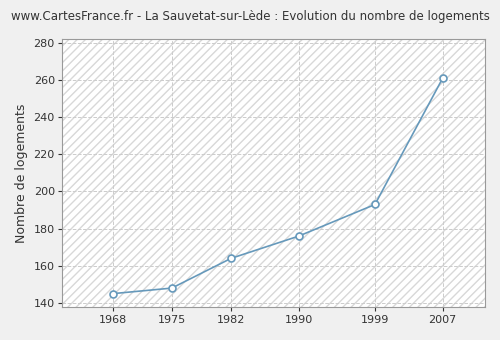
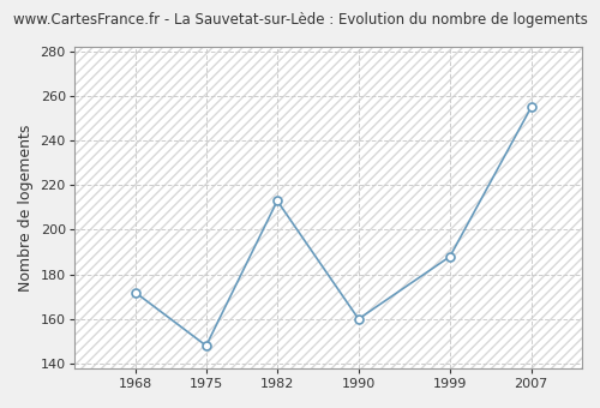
1968: 145 -> 172
1982: 164 -> 213
1990: 176 -> 160
1999: 193 -> 188
2007: 261 -> 255
